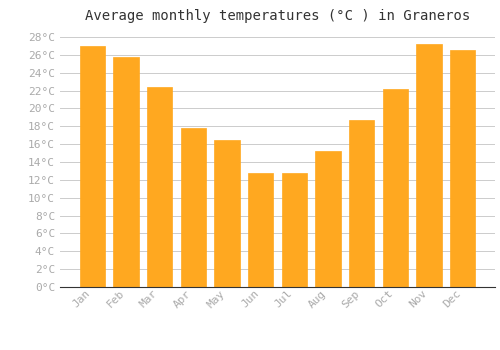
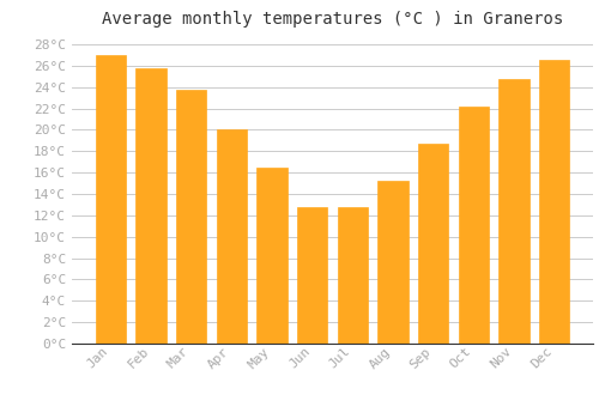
Mar: 22.4°C -> 23.7°C
Apr: 17.8°C -> 20.0°C
Nov: 27.2°C -> 24.8°C
